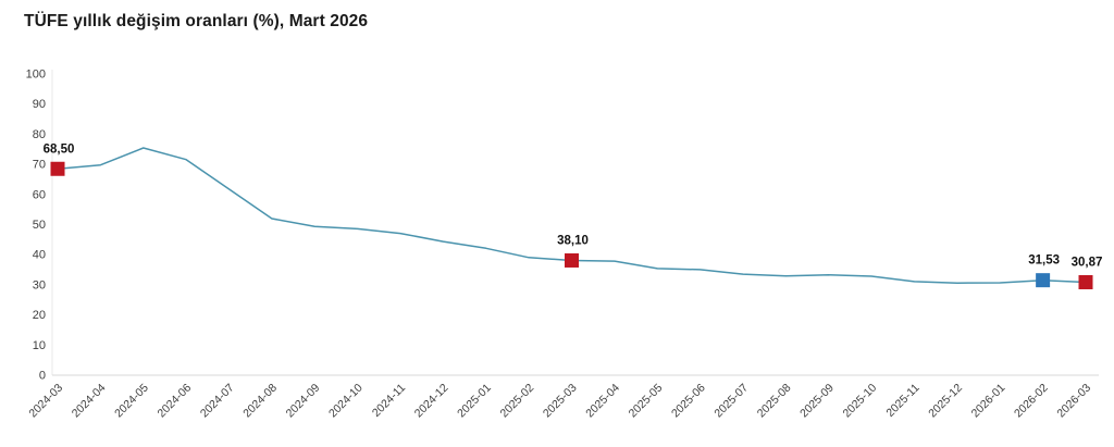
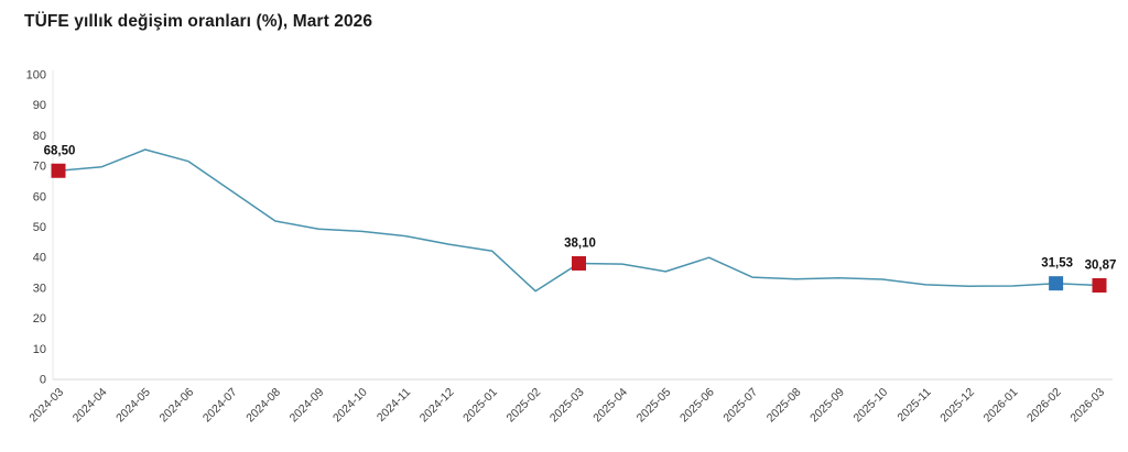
2025-02: 39 -> 29
2025-06: 35 -> 40
